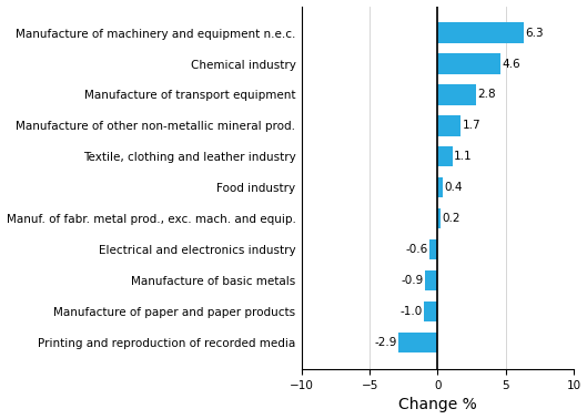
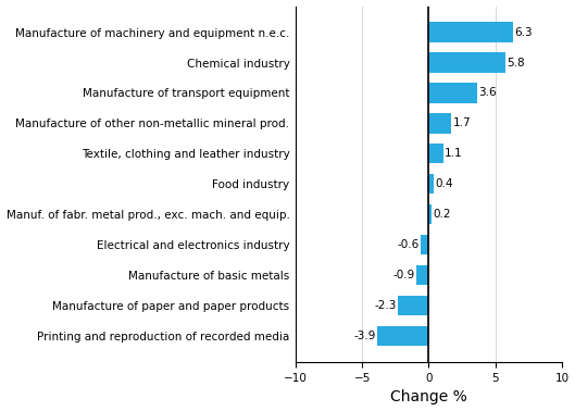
Chemical industry: 4.6 -> 5.8
Manufacture of transport equipment: 2.8 -> 3.6
Manufacture of paper and paper products: -1.0 -> -2.3
Printing and reproduction of recorded media: -2.9 -> -3.9
